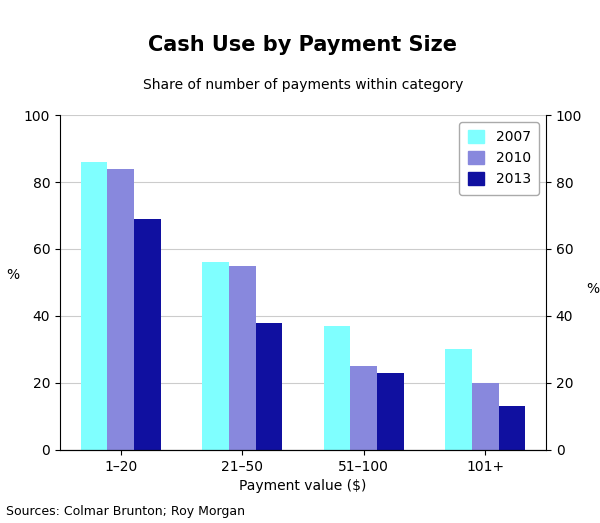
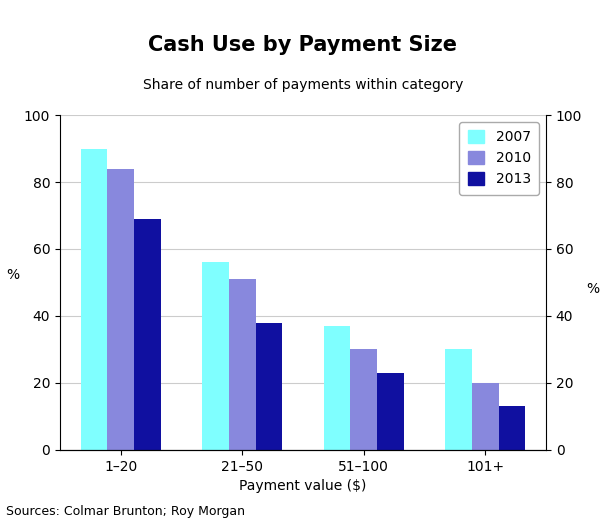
2007/1–20: 86 -> 90
2010/21–50: 55 -> 51
2010/51–100: 25 -> 30
